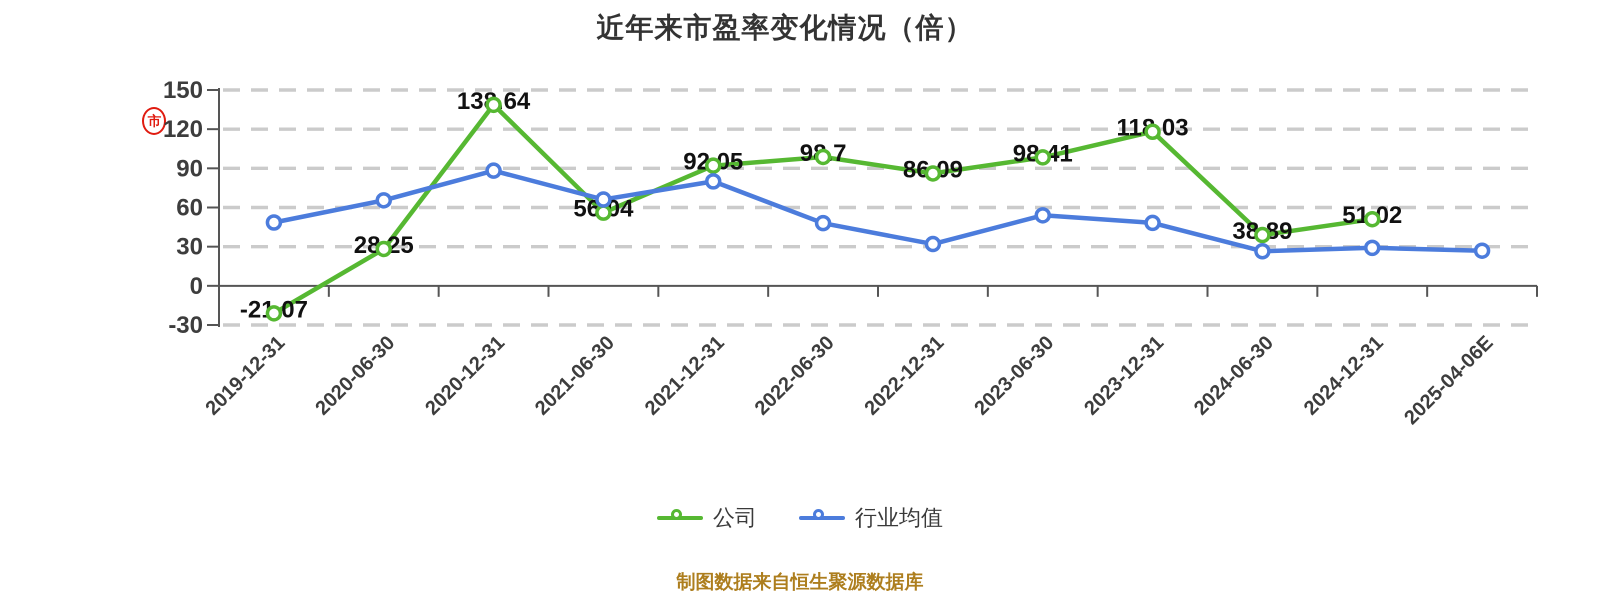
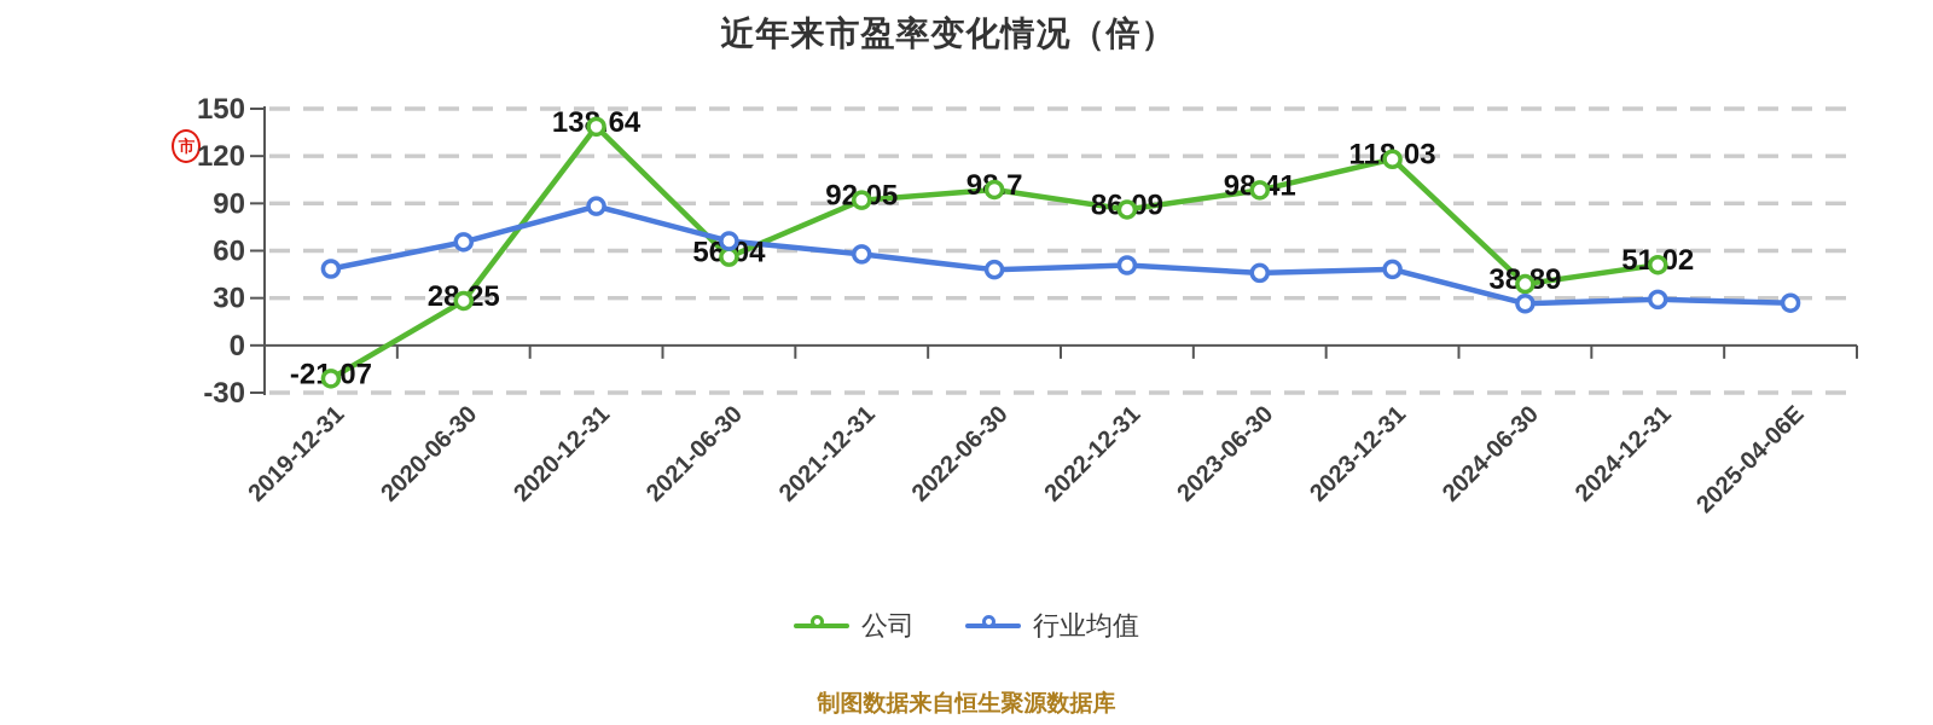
行业均值/2021-12-31: 80 -> 58
行业均值/2022-12-31: 32 -> 51
行业均值/2023-06-30: 54 -> 46
